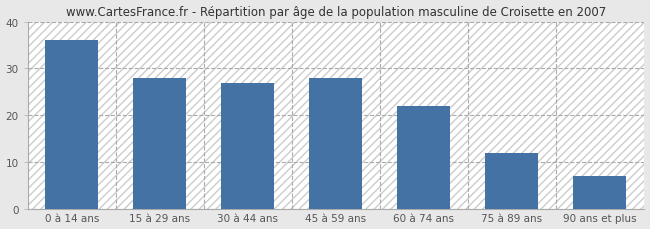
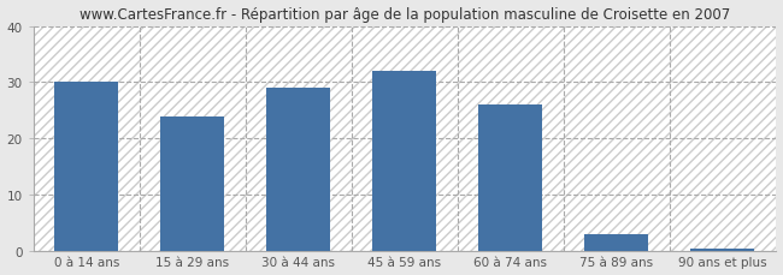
0 à 14 ans: 36.0 -> 30.0
15 à 29 ans: 28.0 -> 24.0
30 à 44 ans: 27.0 -> 29.0
45 à 59 ans: 28.0 -> 32.0
60 à 74 ans: 22.0 -> 26.0
75 à 89 ans: 12.0 -> 3.0
90 ans et plus: 7.0 -> 0.4
